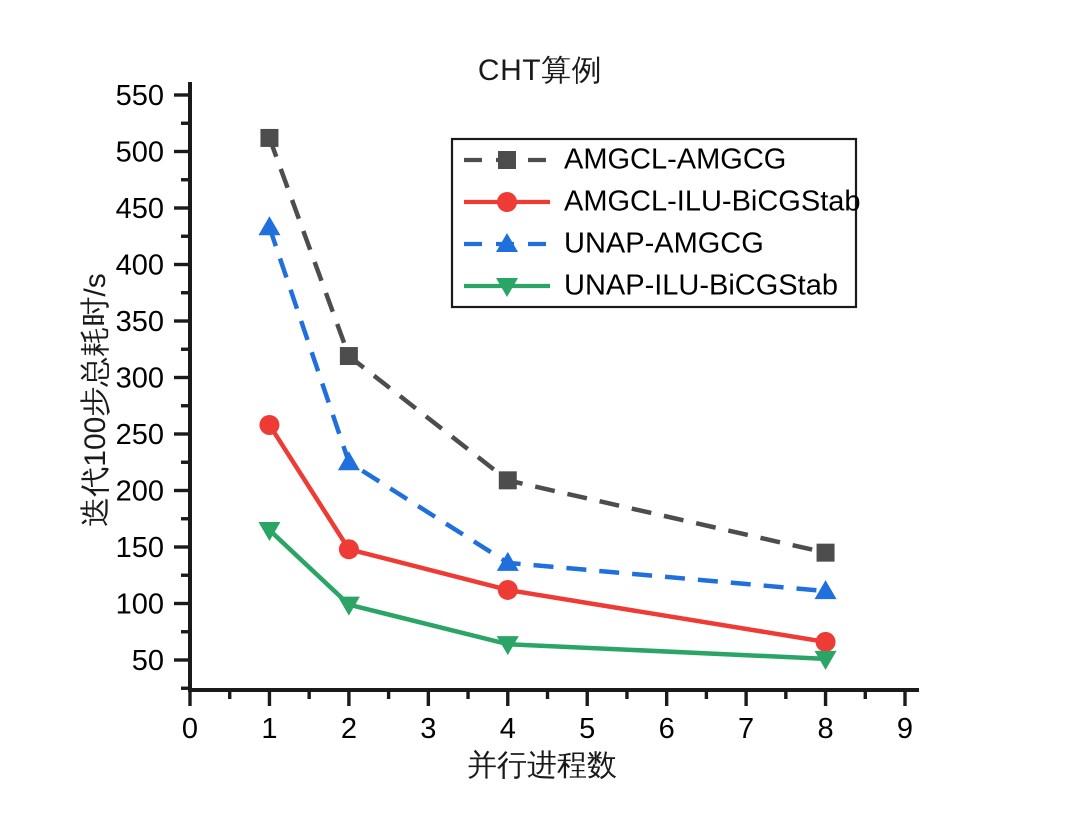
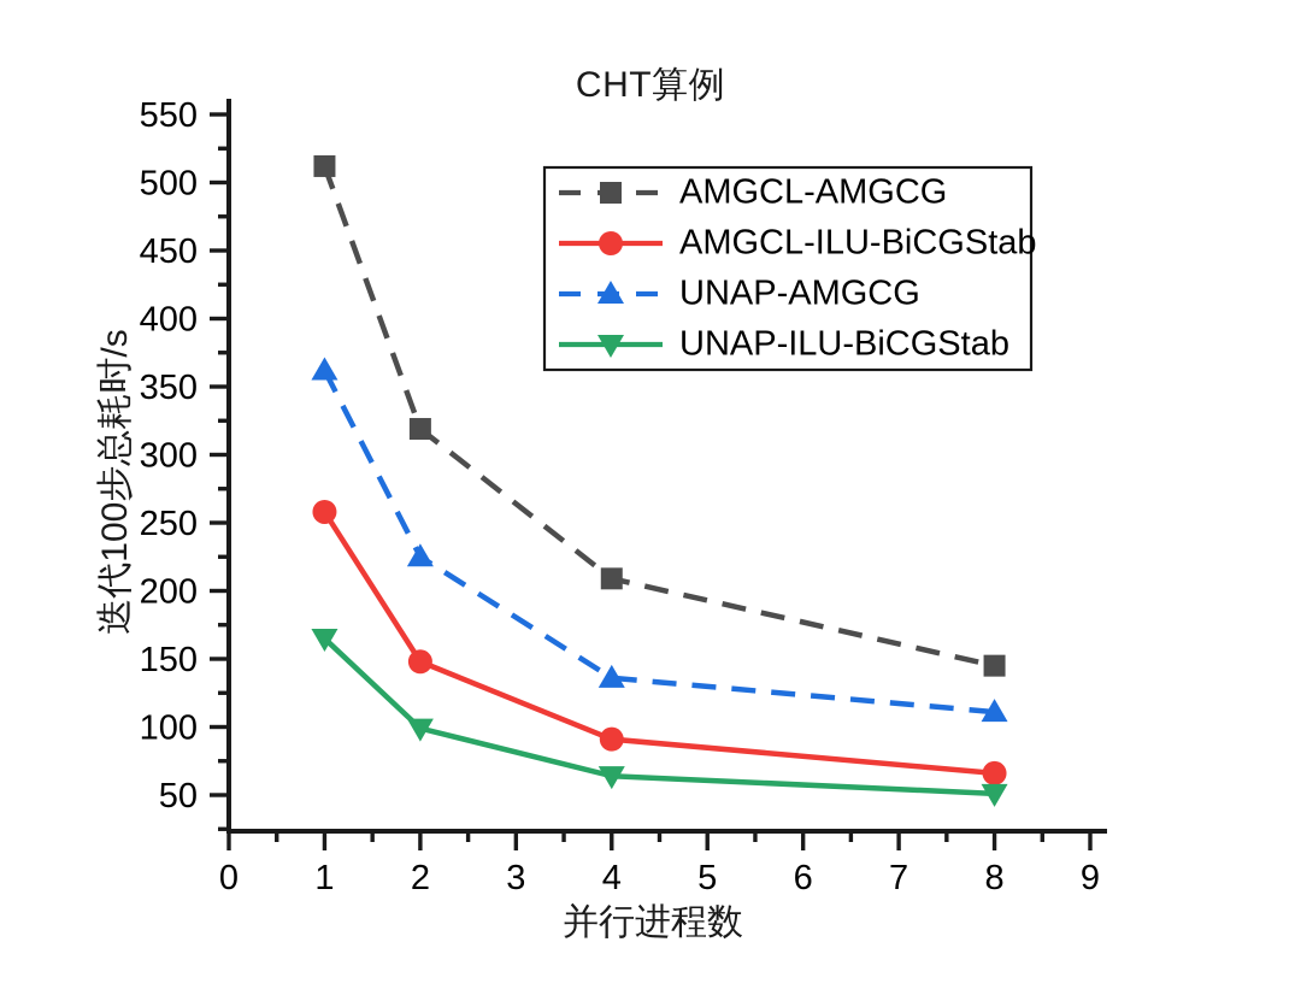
UNAP-AMGCG/1: 433 -> 362
AMGCL-ILU-BiCGStab/4: 112 -> 91
